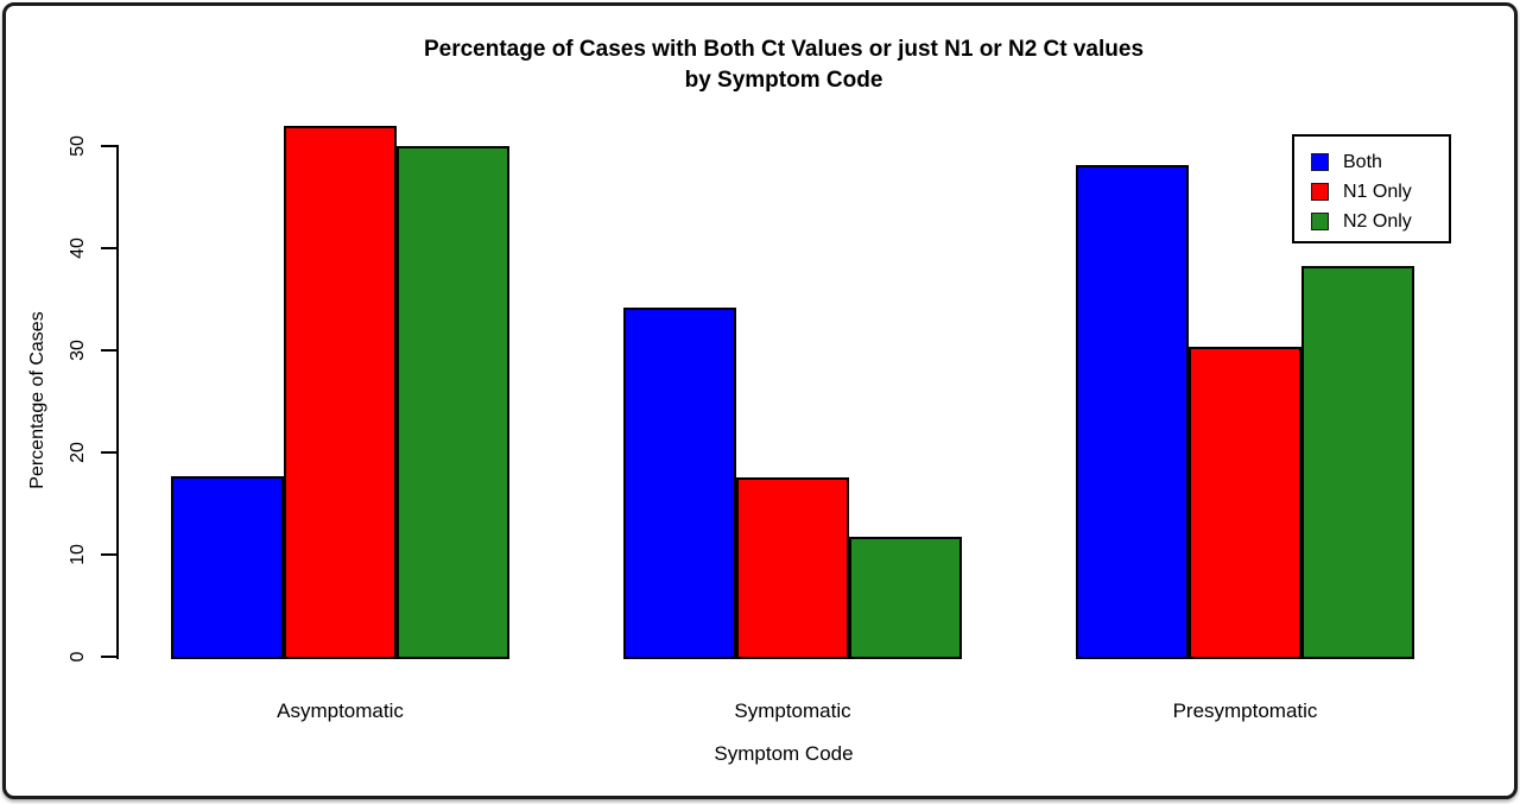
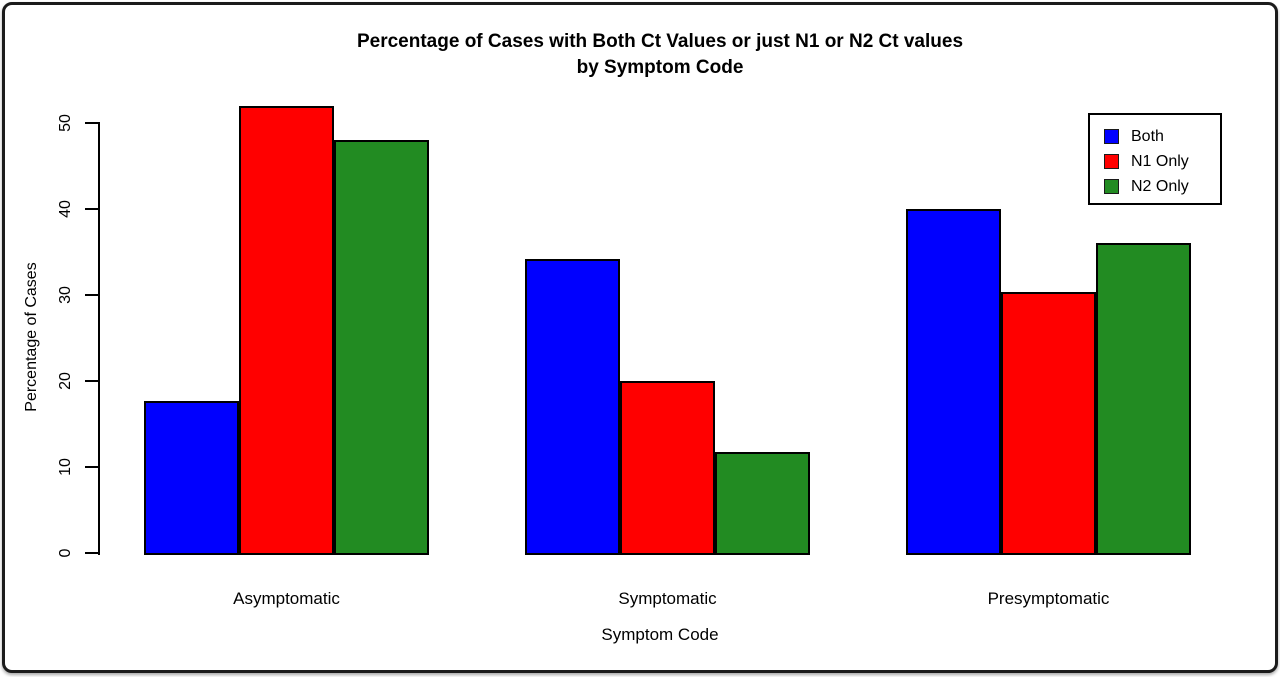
N2 Only/Asymptomatic: 50 -> 48
N1 Only/Symptomatic: 18 -> 20
Both/Presymptomatic: 48 -> 40
N2 Only/Presymptomatic: 38 -> 36
